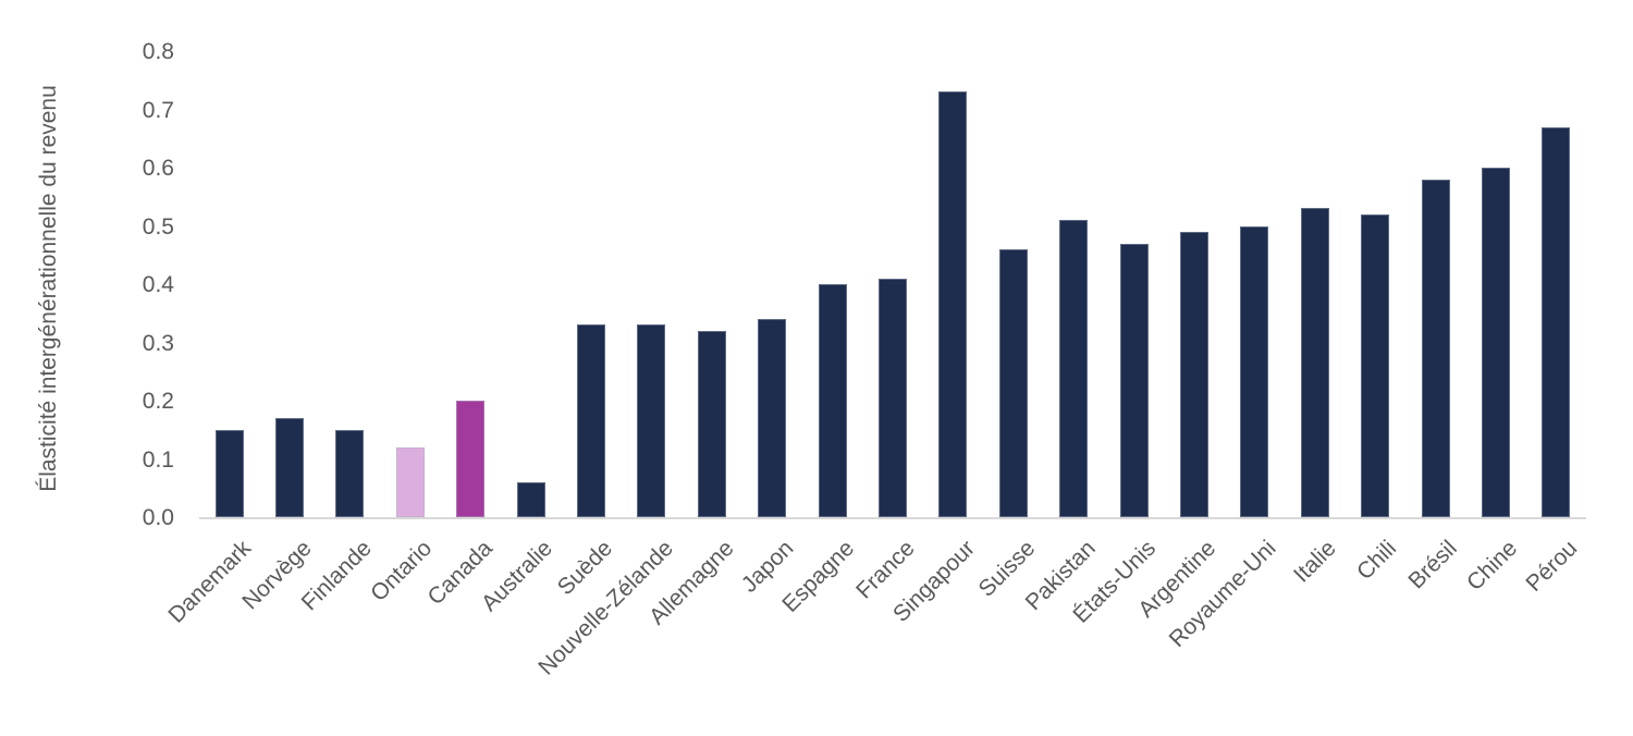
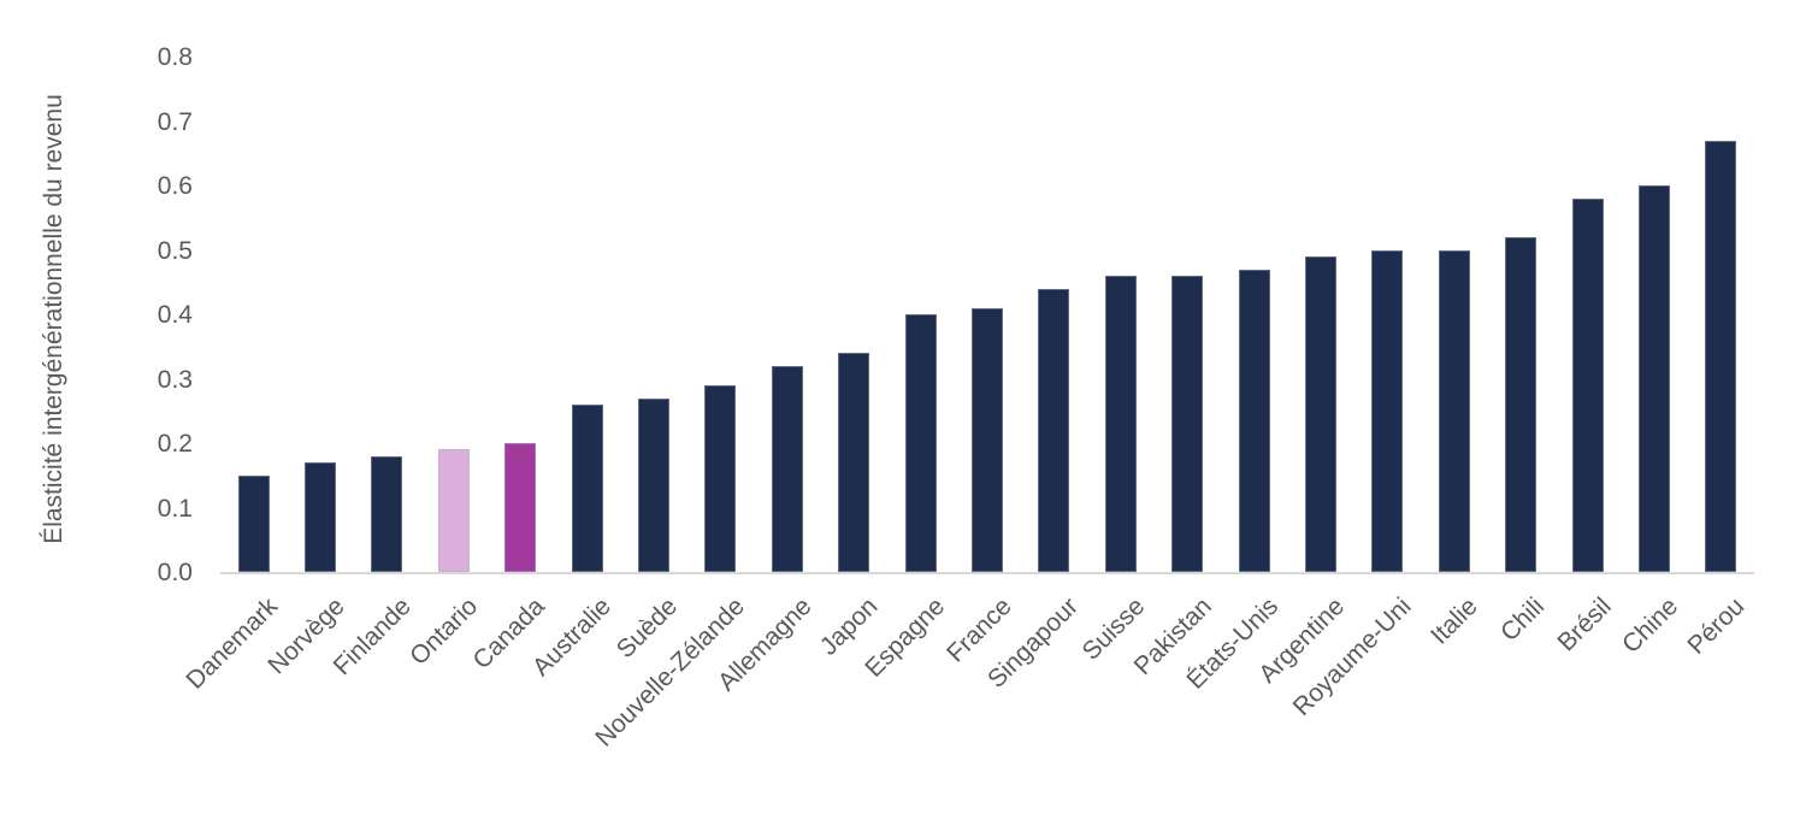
Finlande: 0.15 -> 0.18
Ontario: 0.12 -> 0.19
Australie: 0.06 -> 0.26
Suède: 0.33 -> 0.27
Nouvelle-Zélande: 0.33 -> 0.29
Singapour: 0.73 -> 0.44
Pakistan: 0.51 -> 0.46
Italie: 0.53 -> 0.50
